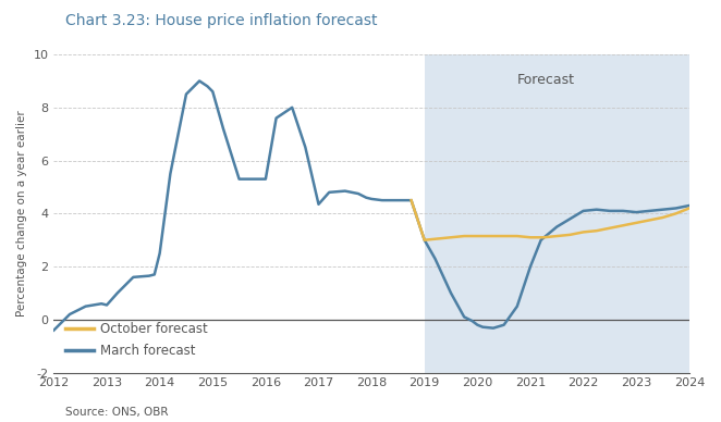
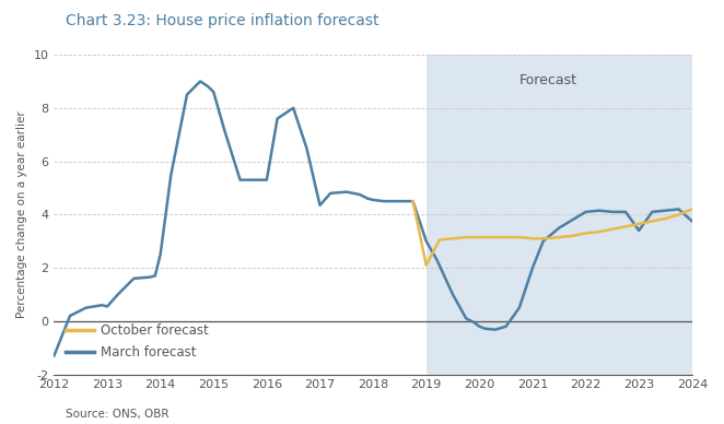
March forecast/2012: -0.40 -> -1.30
October forecast/2019: 3.00 -> 2.10
March forecast/2023: 4.05 -> 3.40
March forecast/2024: 4.30 -> 3.75
